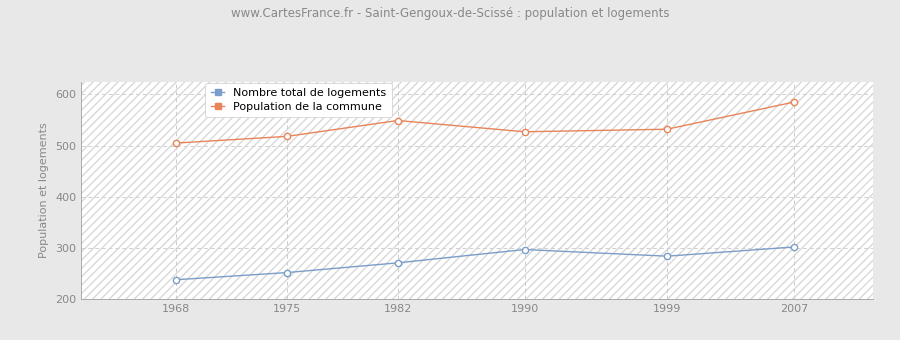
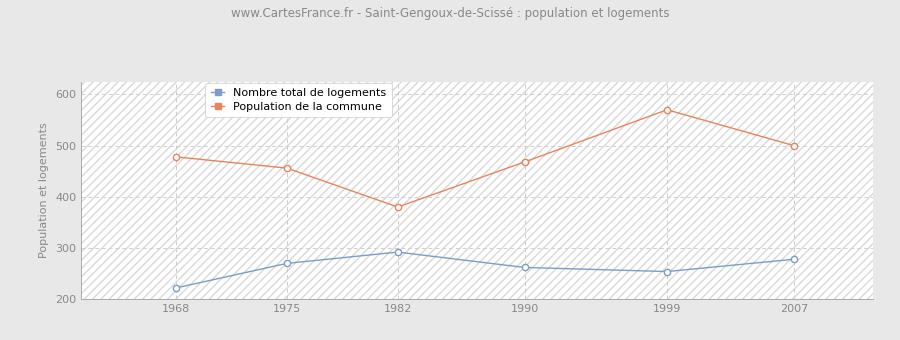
Nombre total de logements/1968: 238 -> 222
Population de la commune/1968: 505 -> 478
Nombre total de logements/1975: 252 -> 270
Population de la commune/1975: 518 -> 456
Nombre total de logements/1982: 271 -> 292
Population de la commune/1982: 549 -> 380
Nombre total de logements/1990: 297 -> 262
Population de la commune/1990: 527 -> 468
Nombre total de logements/1999: 284 -> 254
Population de la commune/1999: 532 -> 570
Nombre total de logements/2007: 302 -> 278
Population de la commune/2007: 585 -> 500
